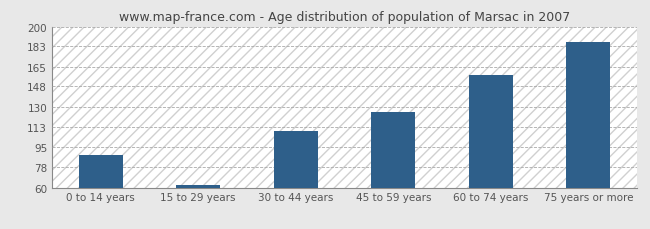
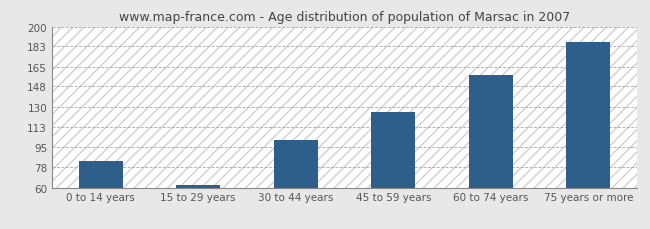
0 to 14 years: 88 -> 83
30 to 44 years: 109 -> 101
